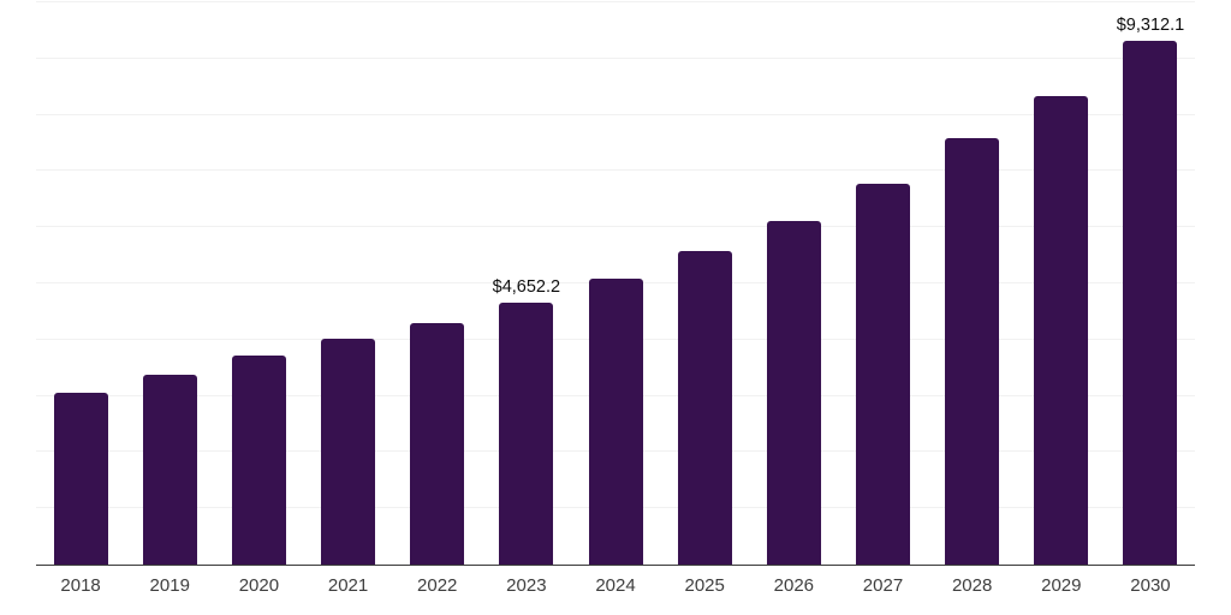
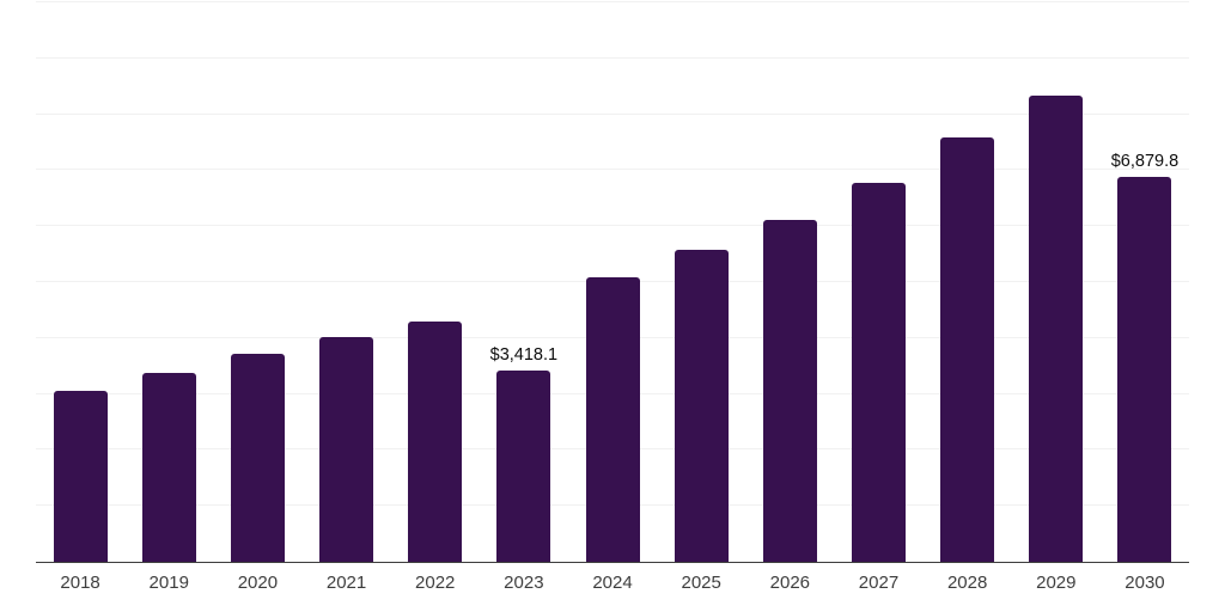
2023: $4,652.2 -> $3,418.1
2030: $9,312.1 -> $6,879.8
